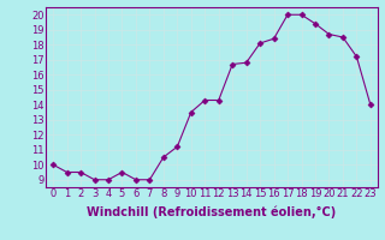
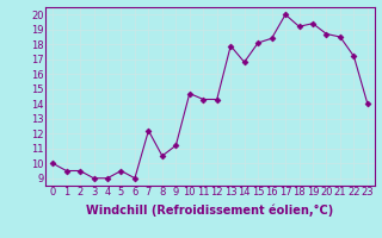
7: 9.0 -> 12.2
10: 13.5 -> 14.7
13: 16.7 -> 17.9
18: 20.0 -> 19.2
